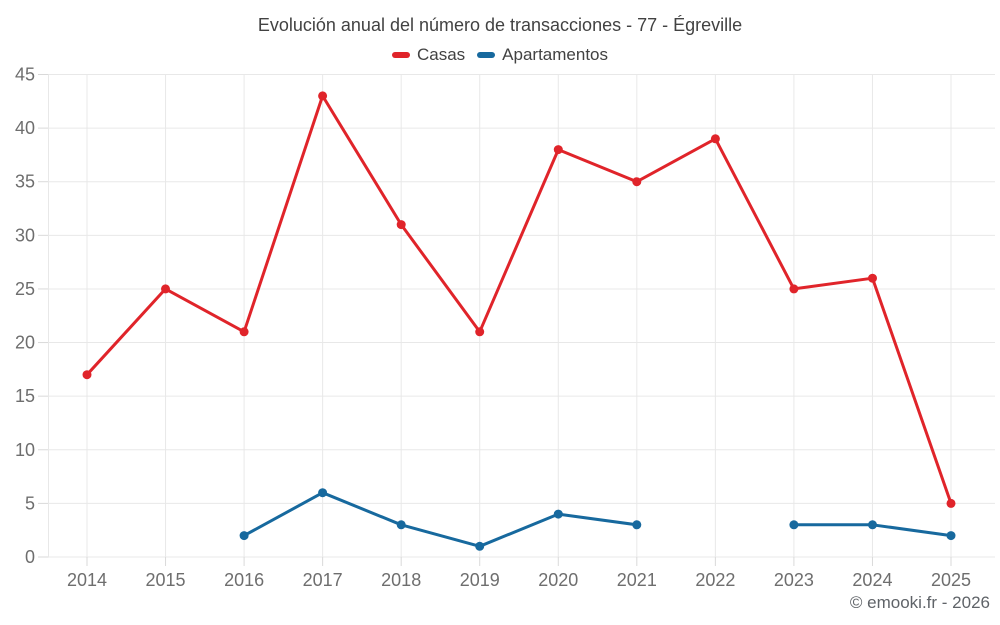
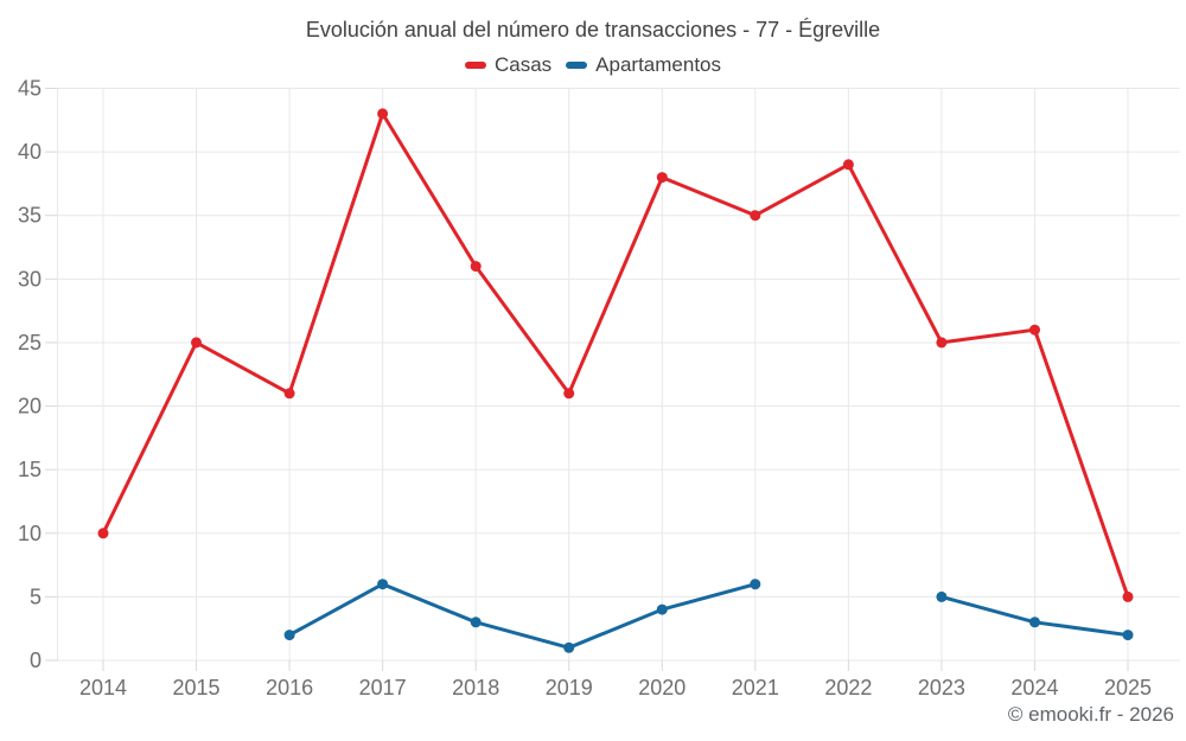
Casas/2014: 17 -> 10
Apartamentos/2021: 3 -> 6
Apartamentos/2023: 3 -> 5
